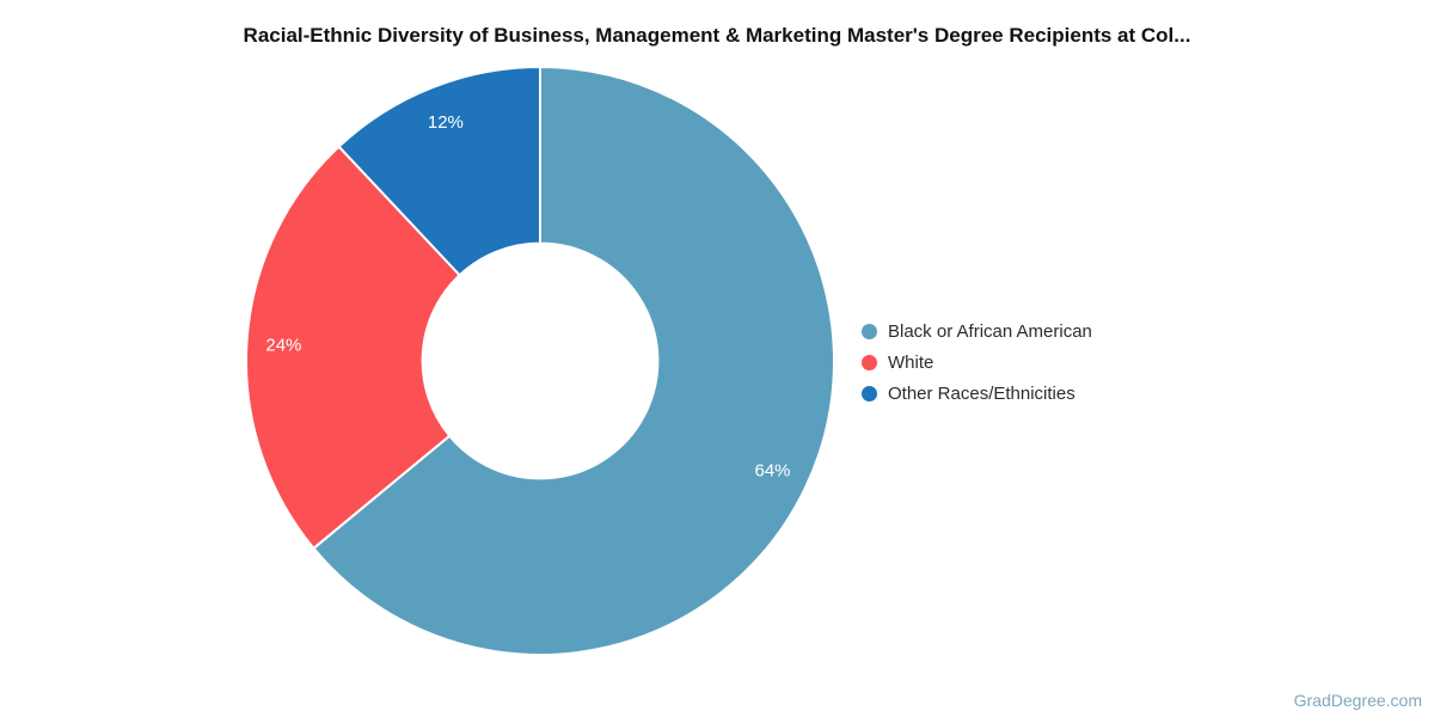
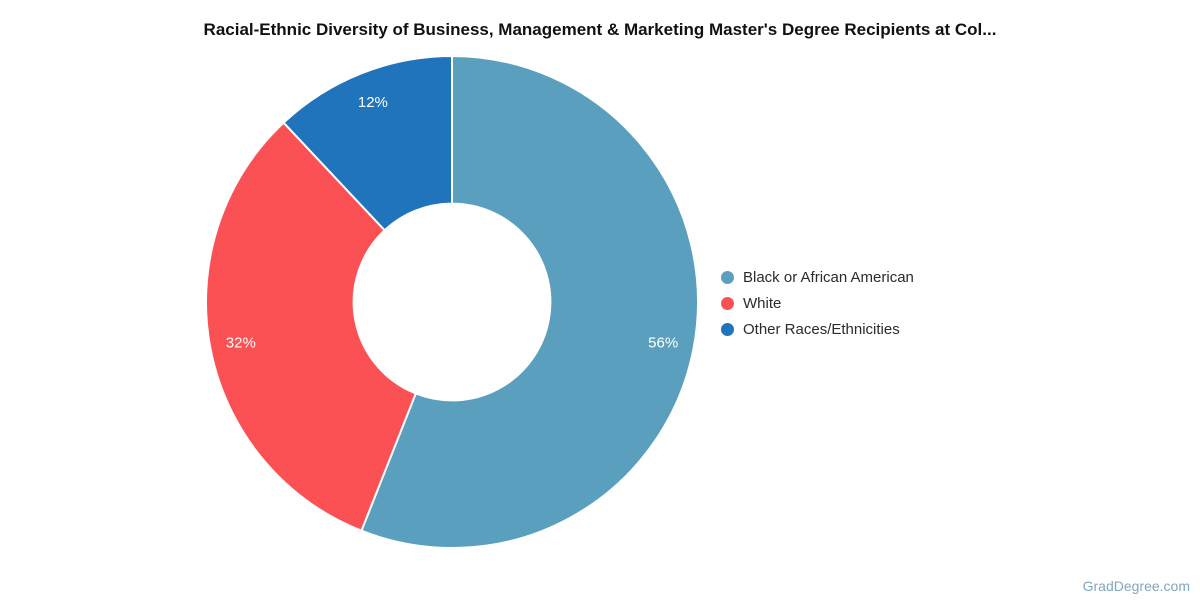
Black or African American: 64% -> 56%
White: 24% -> 32%
